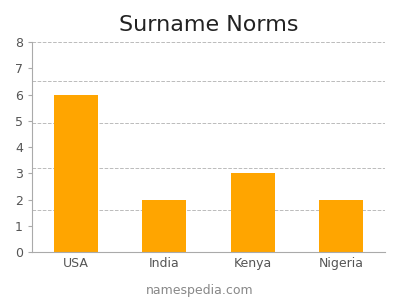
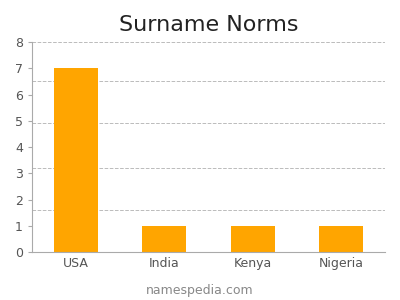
USA: 6 -> 7
India: 2 -> 1
Kenya: 3 -> 1
Nigeria: 2 -> 1
